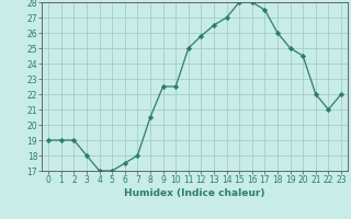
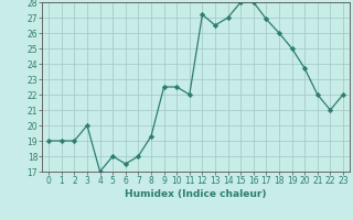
3: 18.0 -> 20.0
5: 17.0 -> 18.0
8: 20.5 -> 19.3
11: 25.0 -> 22.0
12: 25.8 -> 27.2
17: 27.5 -> 26.9
20: 24.5 -> 23.7
